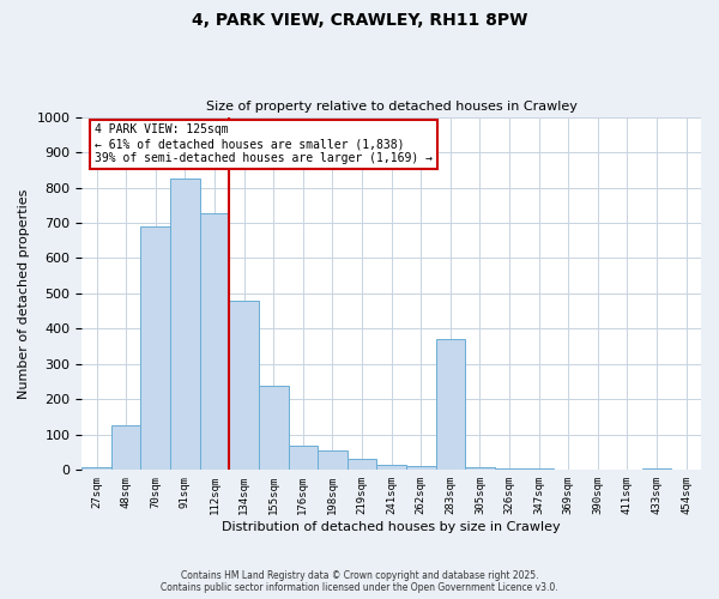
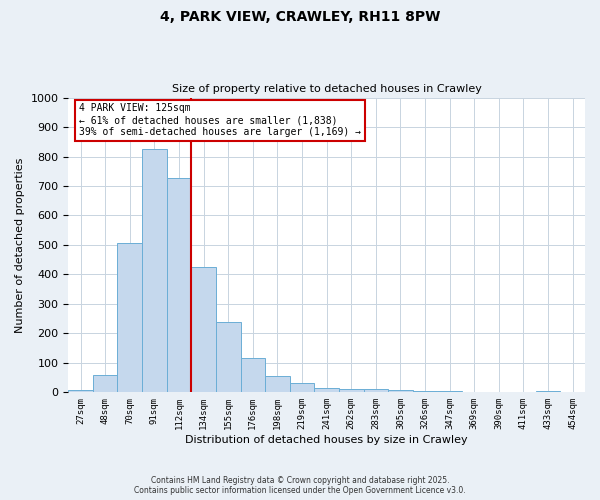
48sqm: 125 -> 60
70sqm: 690 -> 505
134sqm: 480 -> 426
176sqm: 70 -> 115
283sqm: 370 -> 10
